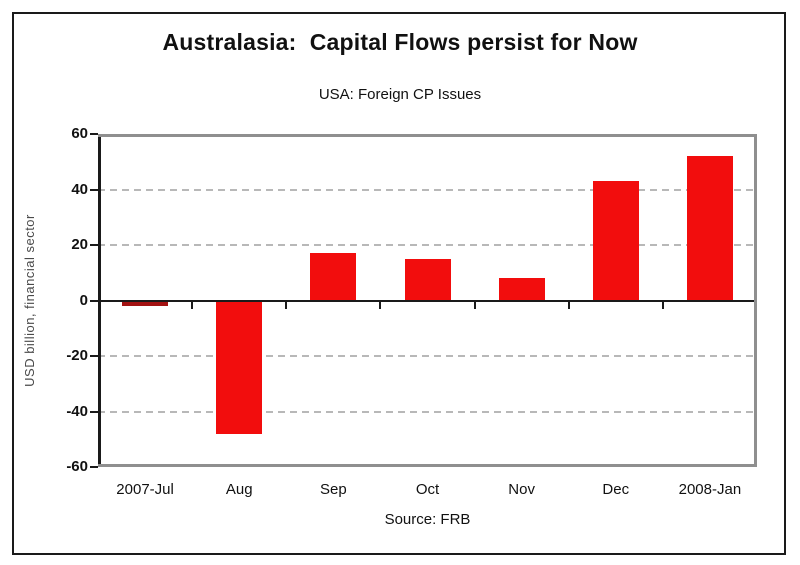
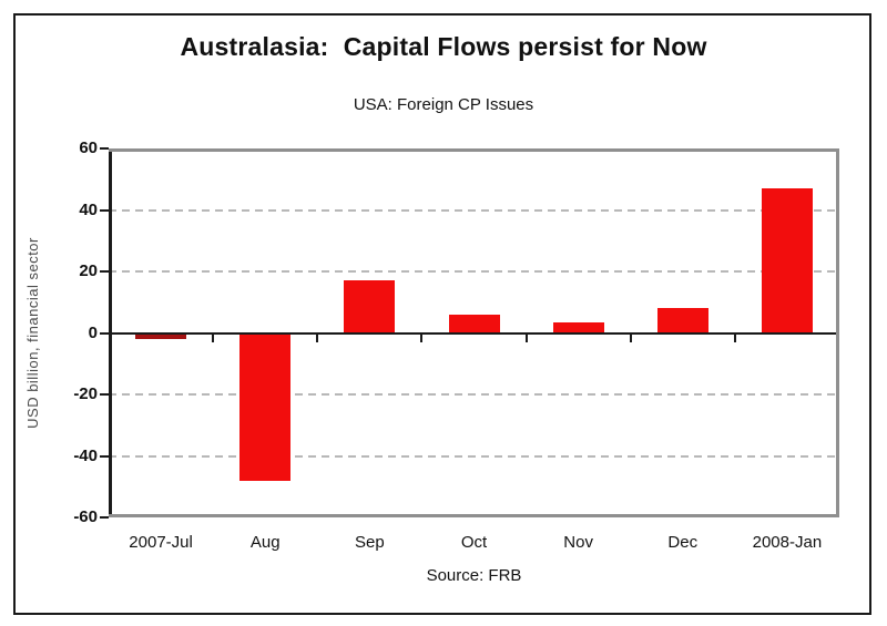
Oct: 15 -> 6
Nov: 8 -> 4
Dec: 43 -> 8
2008-Jan: 52 -> 47
